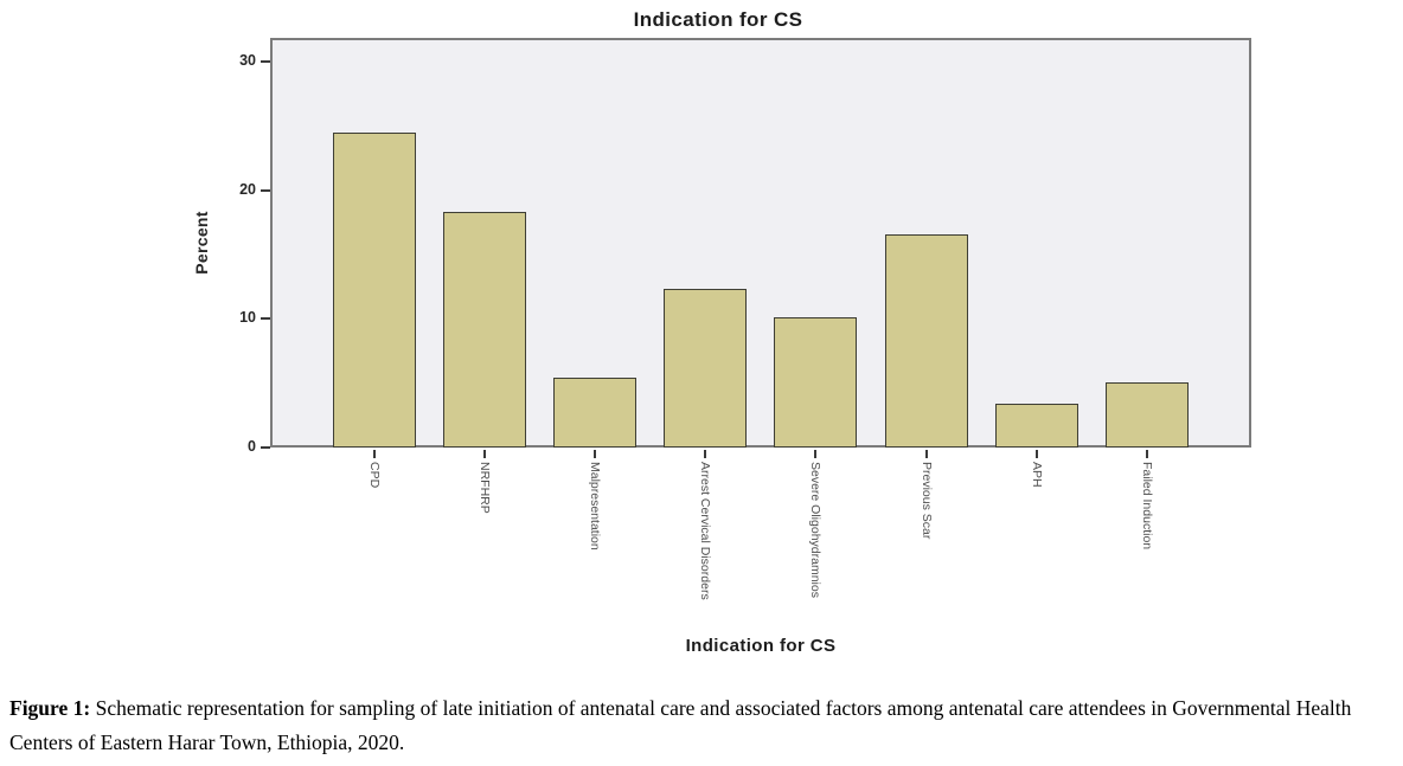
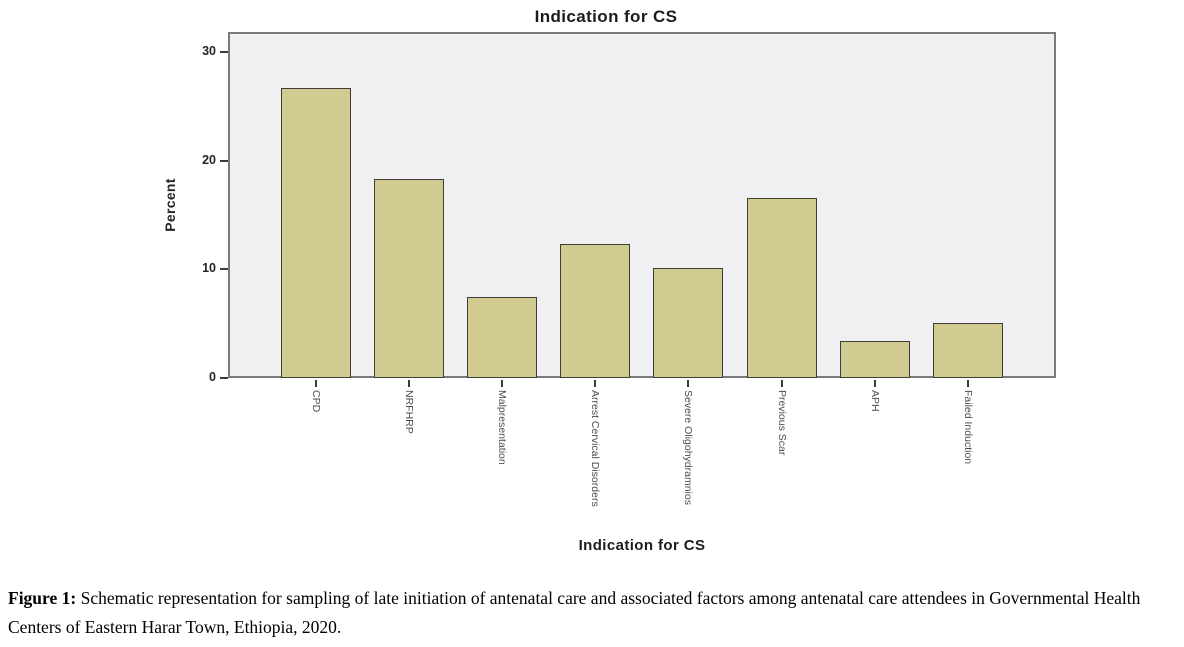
CPD: 24.5 -> 26.7
Malpresentation: 5.4 -> 7.5
